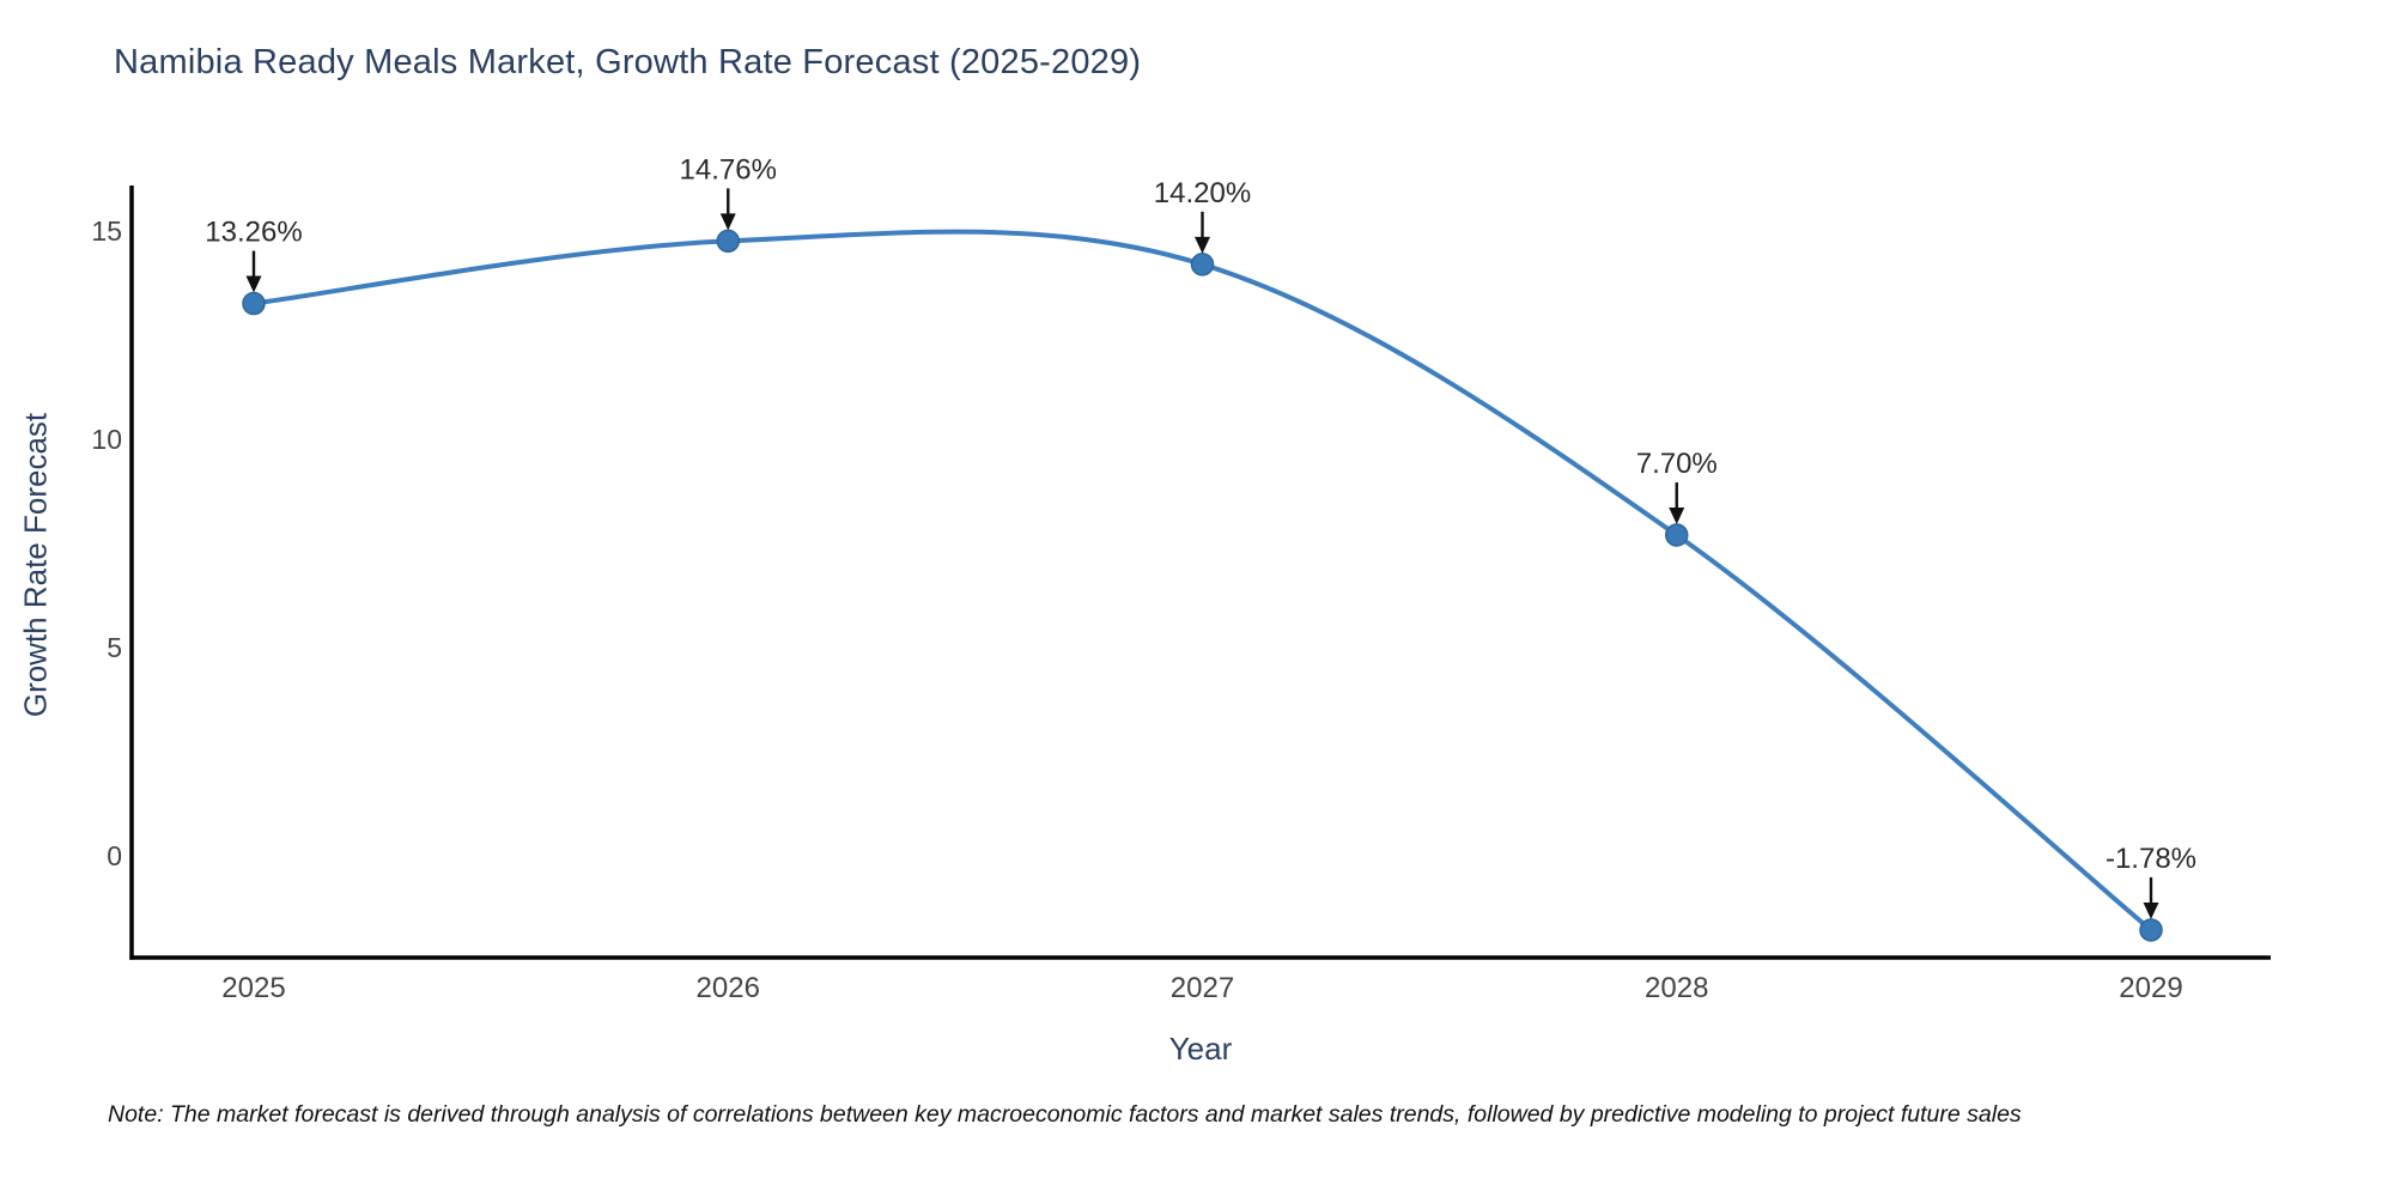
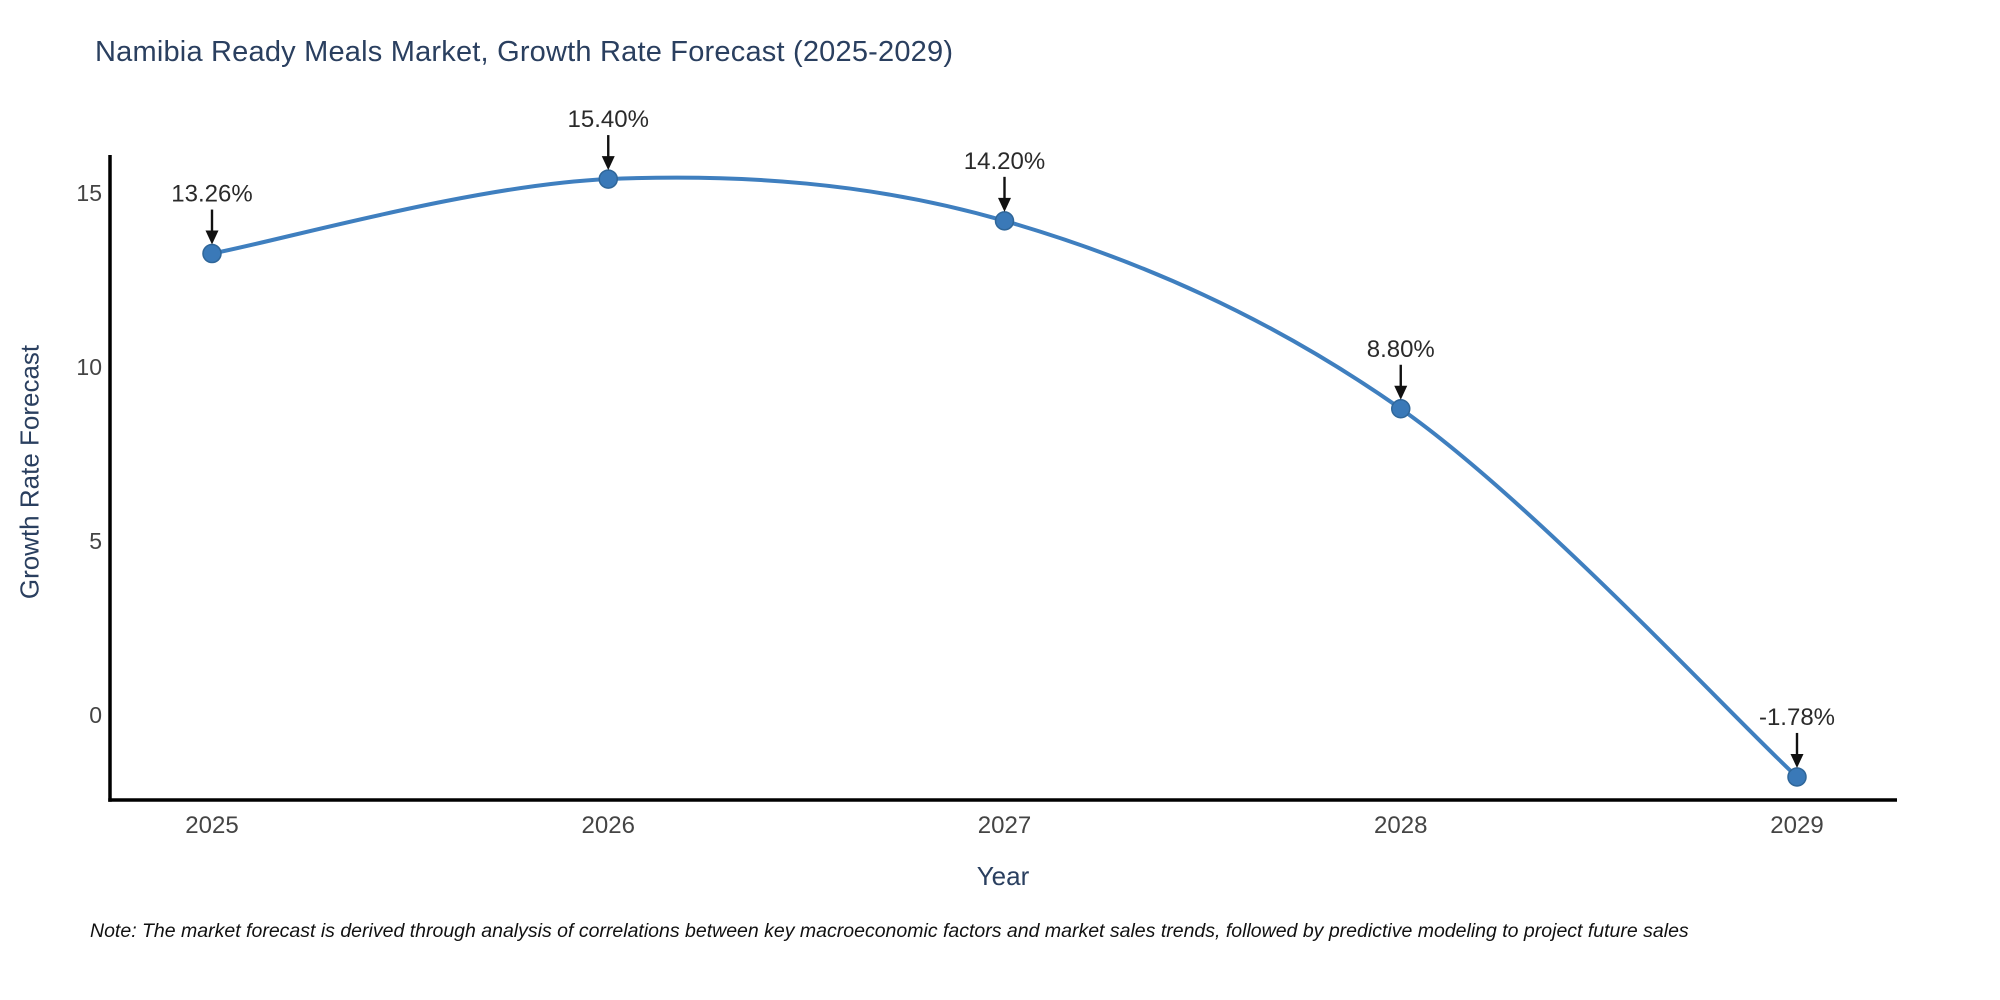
2026: 14.76% -> 15.40%
2028: 7.70% -> 8.80%
